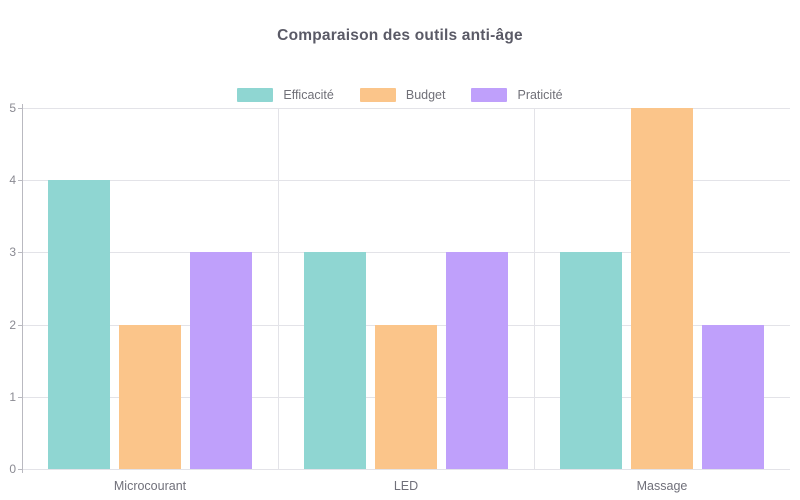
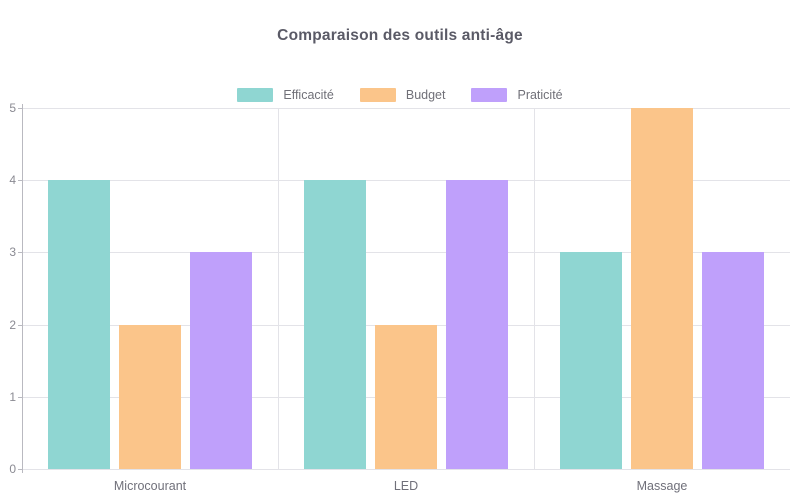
Efficacité/LED: 3 -> 4
Praticité/LED: 3 -> 4
Praticité/Massage: 2 -> 3
